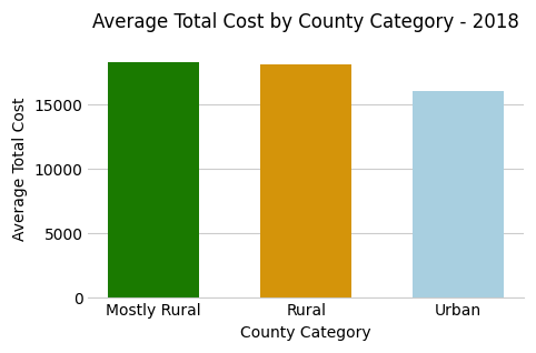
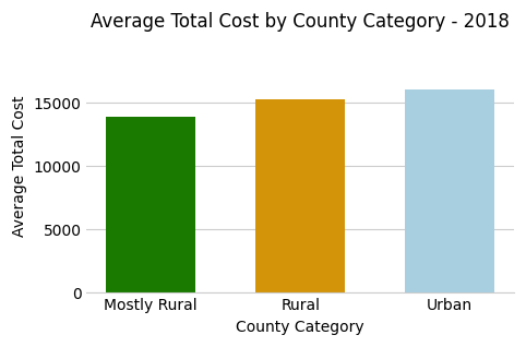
Mostly Rural: 18300 -> 13900
Rural: 18100 -> 15300
